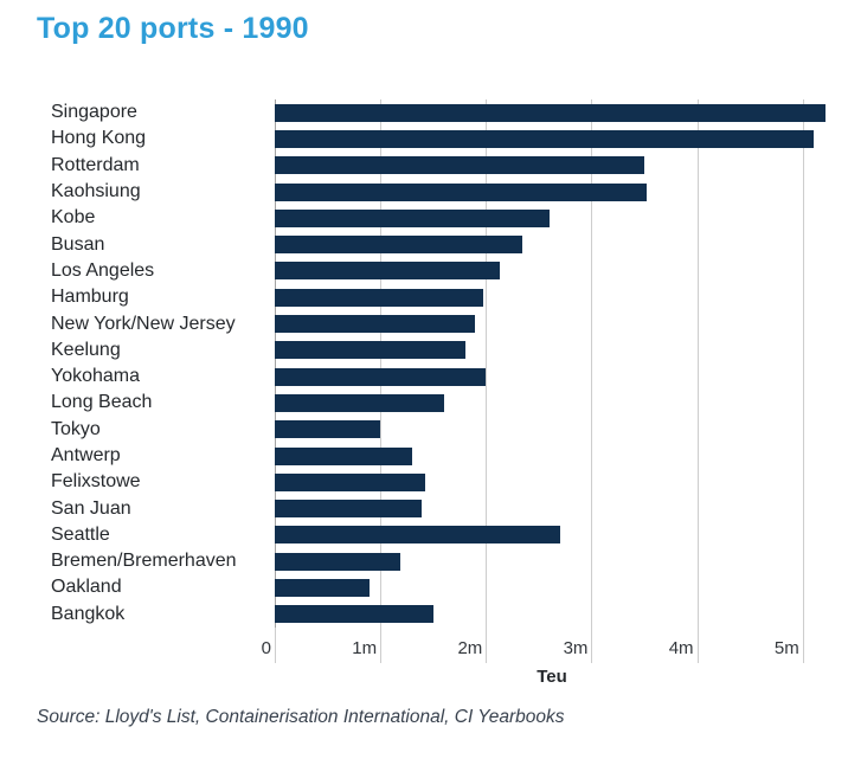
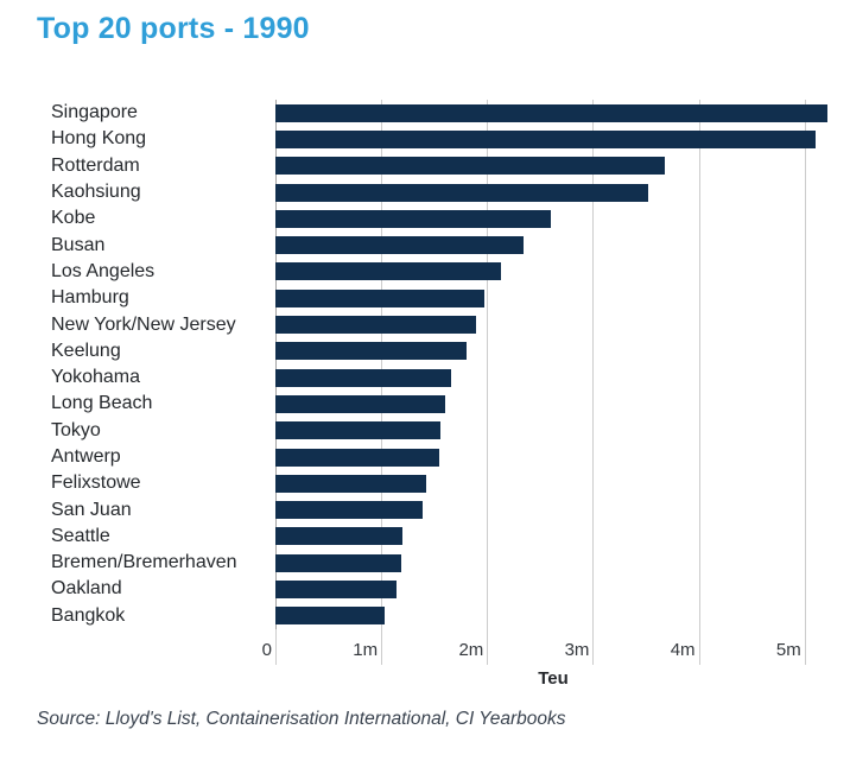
Rotterdam: 3.5m -> 3.7m
Yokohama: 2.0m -> 1.7m
Tokyo: 1.0m -> 1.6m
Antwerp: 1.3m -> 1.6m
Seattle: 2.7m -> 1.2m
Oakland: 0.9m -> 1.1m
Bangkok: 1.5m -> 1.0m
